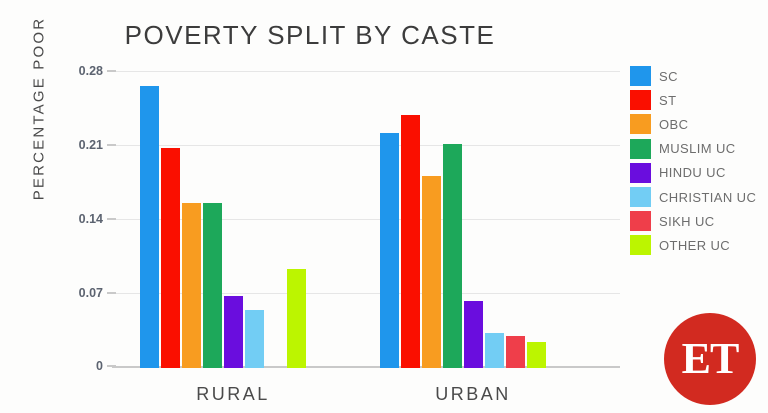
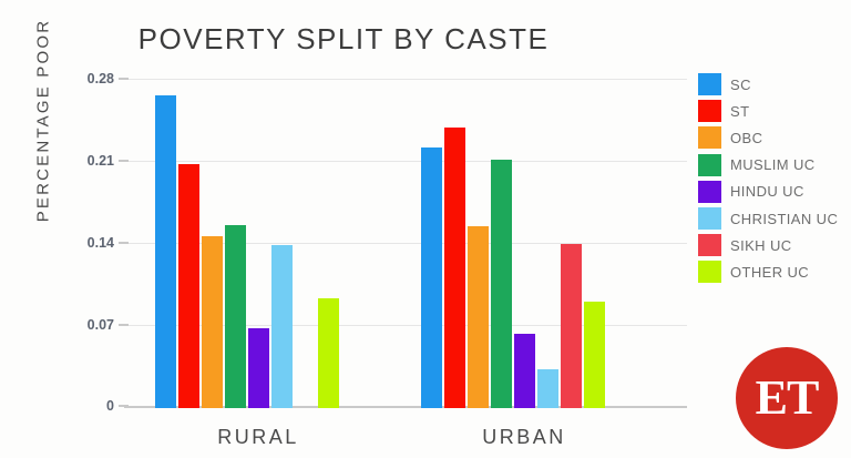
OBC/RURAL: 0.156 -> 0.147
CHRISTIAN UC/RURAL: 0.055 -> 0.139
OBC/URBAN: 0.182 -> 0.155
SIKH UC/URBAN: 0.03 -> 0.14
OTHER UC/URBAN: 0.025 -> 0.091
